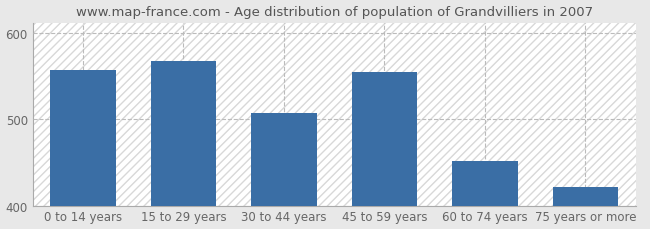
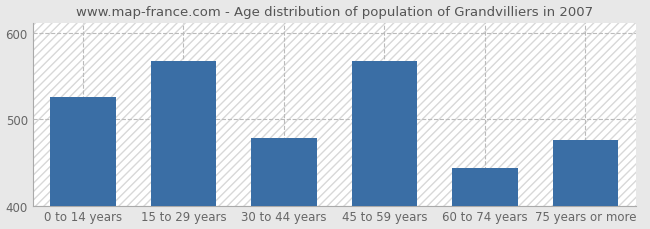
0 to 14 years: 557 -> 526
30 to 44 years: 507 -> 478
45 to 59 years: 555 -> 568
60 to 74 years: 452 -> 444
75 years or more: 422 -> 476
